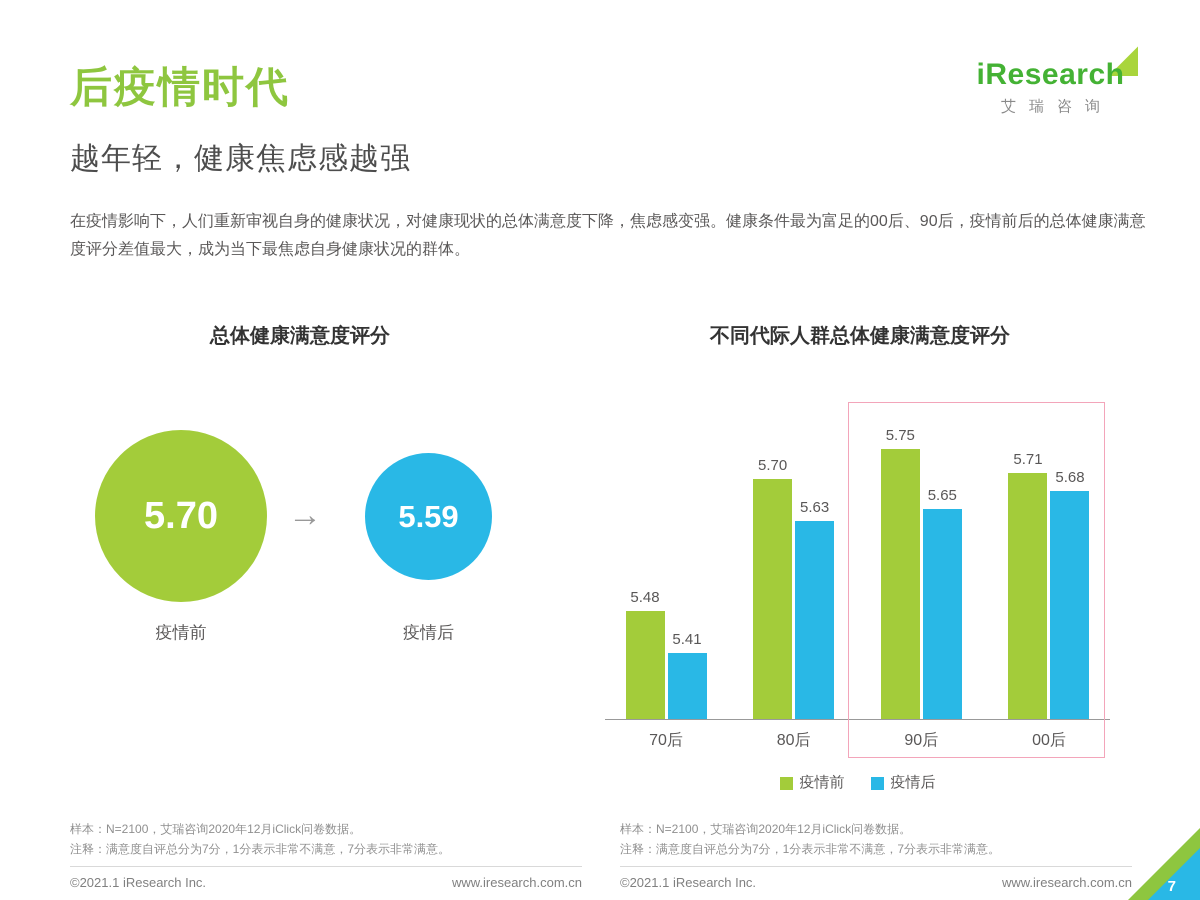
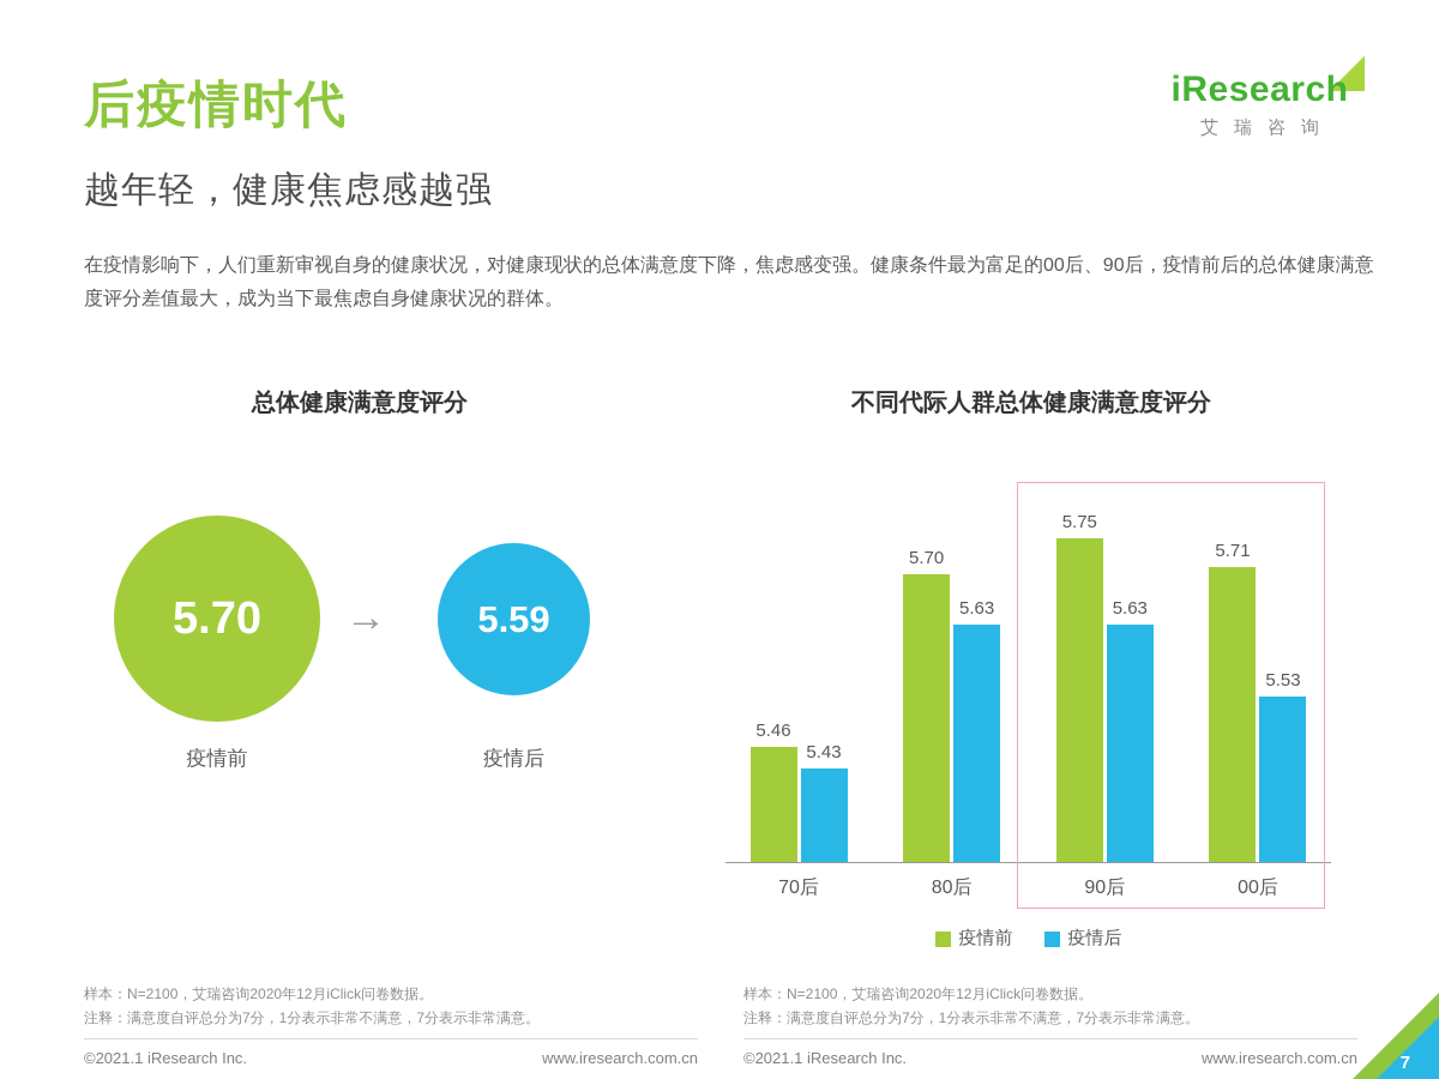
不同代际人群总体健康满意度评分/疫情前/70后: 5.48 -> 5.46
不同代际人群总体健康满意度评分/疫情后/70后: 5.41 -> 5.43
不同代际人群总体健康满意度评分/疫情后/90后: 5.65 -> 5.63
不同代际人群总体健康满意度评分/疫情后/00后: 5.68 -> 5.53
